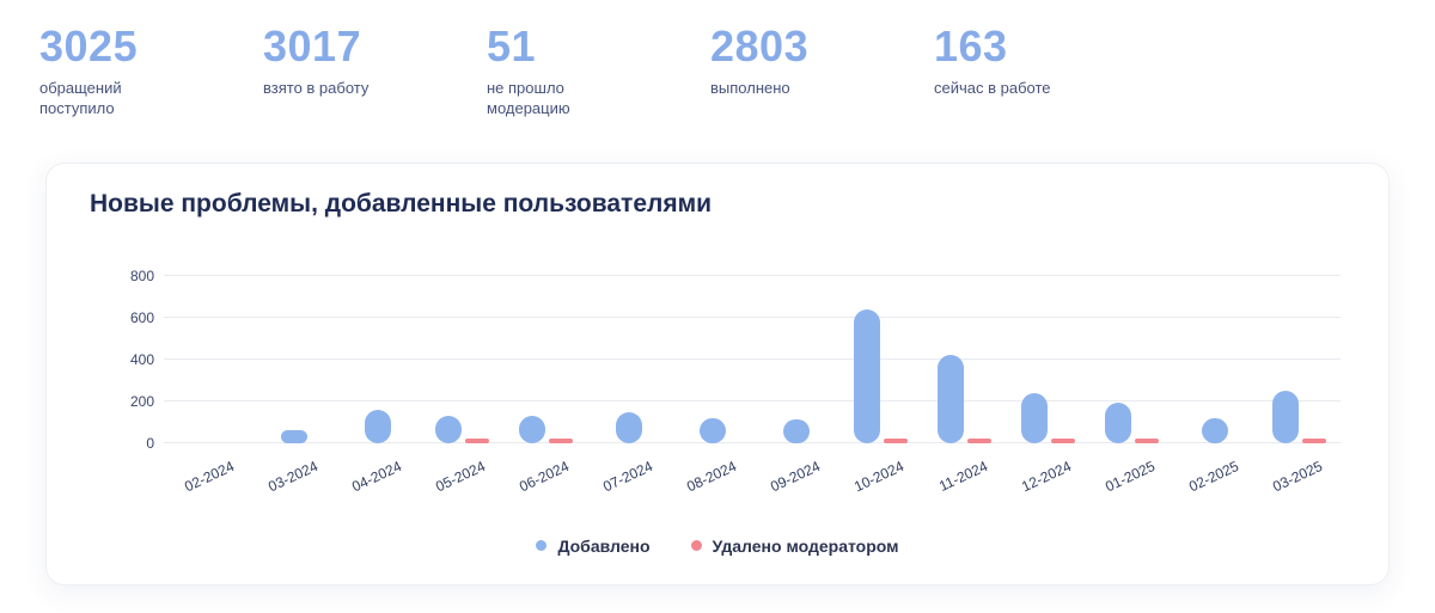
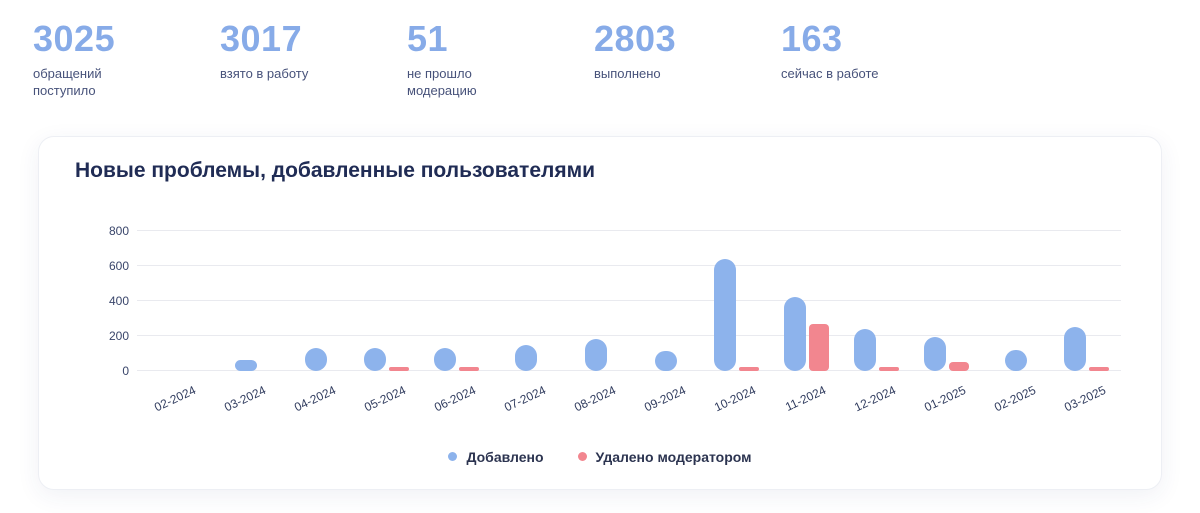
Добавлено/04-2024: 160 -> 130
Добавлено/08-2024: 120 -> 180
Удалено модератором/11-2024: 10 -> 270
Удалено модератором/01-2025: 20 -> 50
